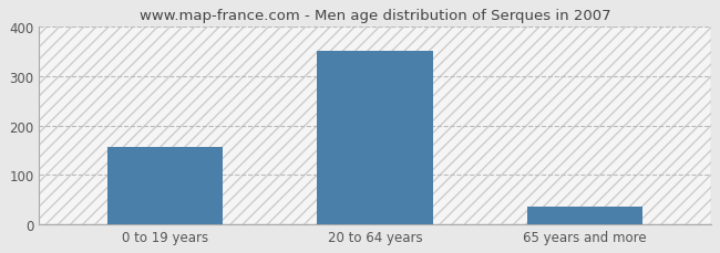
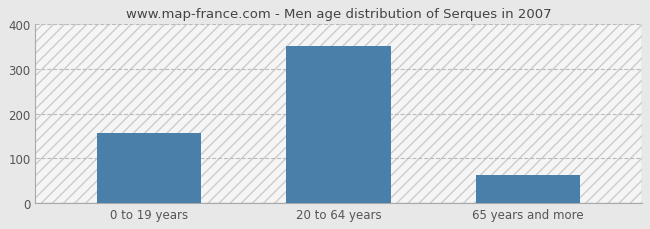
65 years and more: 35 -> 62
